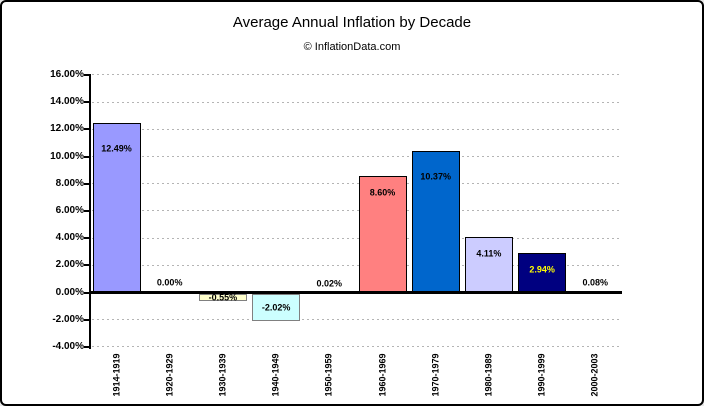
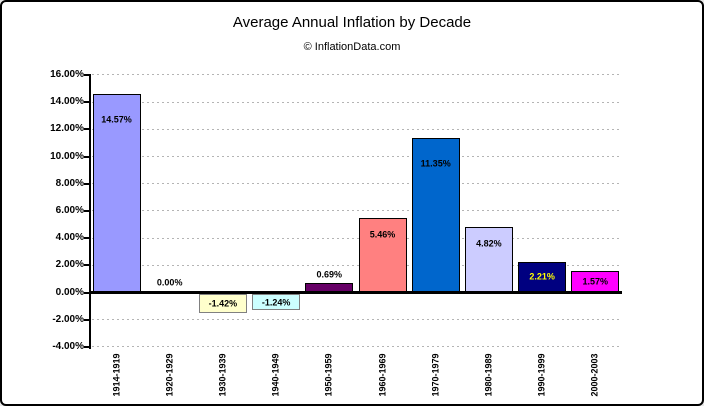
1914-1919: 12.49% -> 14.57%
1930-1939: -0.55% -> -1.42%
1940-1949: -2.02% -> -1.24%
1950-1959: 0.02% -> 0.69%
1960-1969: 8.60% -> 5.46%
1970-1979: 10.37% -> 11.35%
1980-1989: 4.11% -> 4.82%
1990-1999: 2.94% -> 2.21%
2000-2003: 0.08% -> 1.57%
